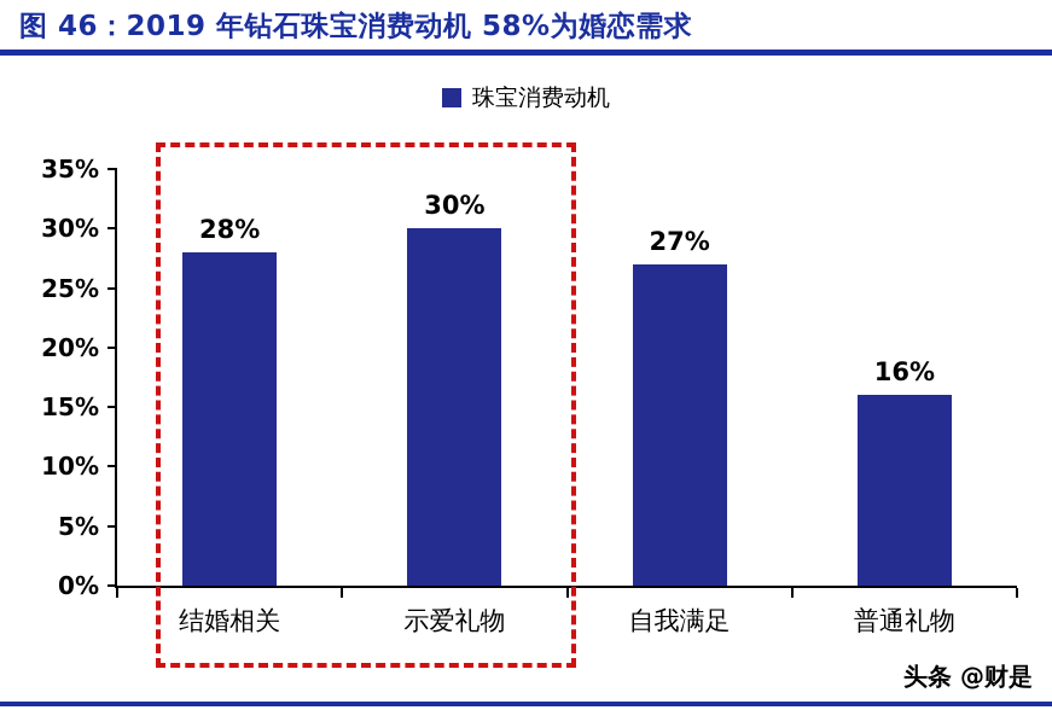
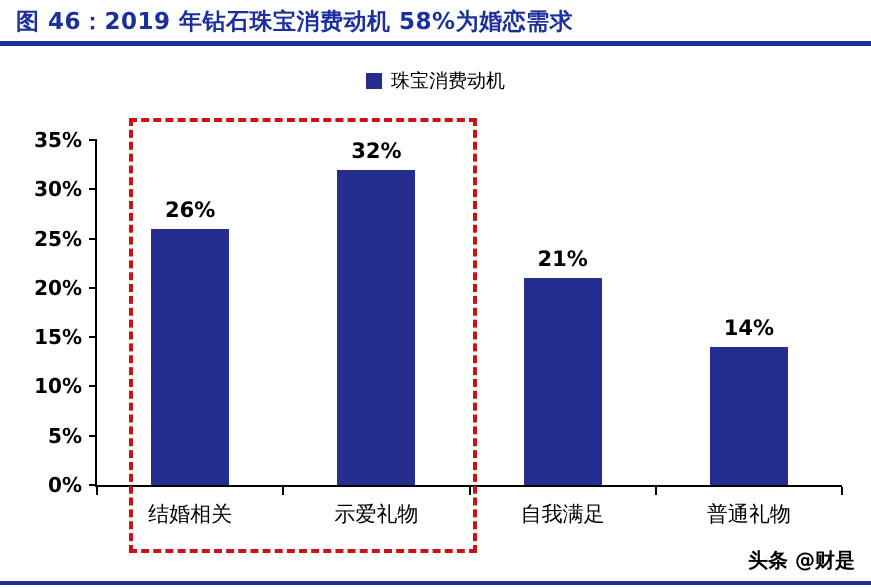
结婚相关: 28% -> 26%
示爱礼物: 30% -> 32%
自我满足: 27% -> 21%
普通礼物: 16% -> 14%
